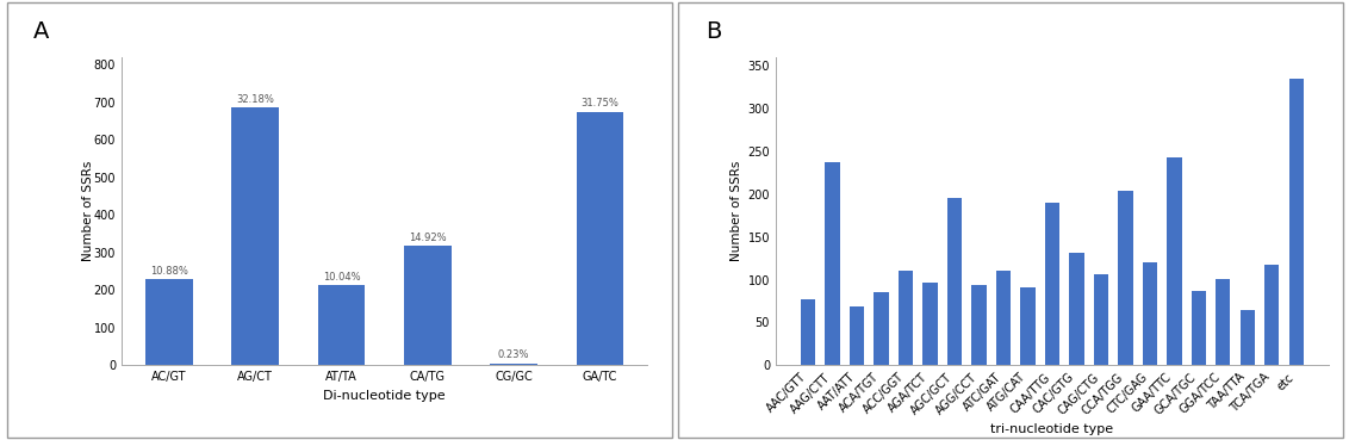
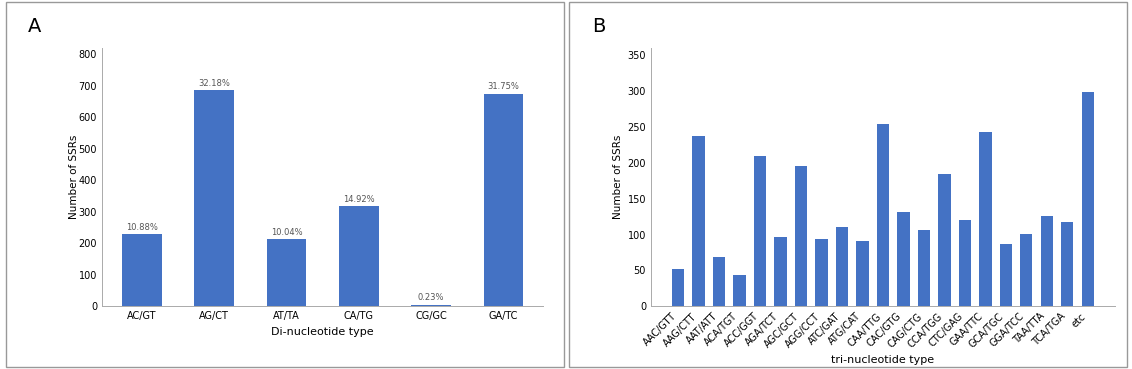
AAC/GTT: 77 -> 52
ACA/TGT: 86 -> 44
ACC/GGT: 111 -> 210
CAA/TTG: 190 -> 254
CCA/TGG: 204 -> 184
TAA/TTA: 64 -> 126
etc: 335 -> 298
